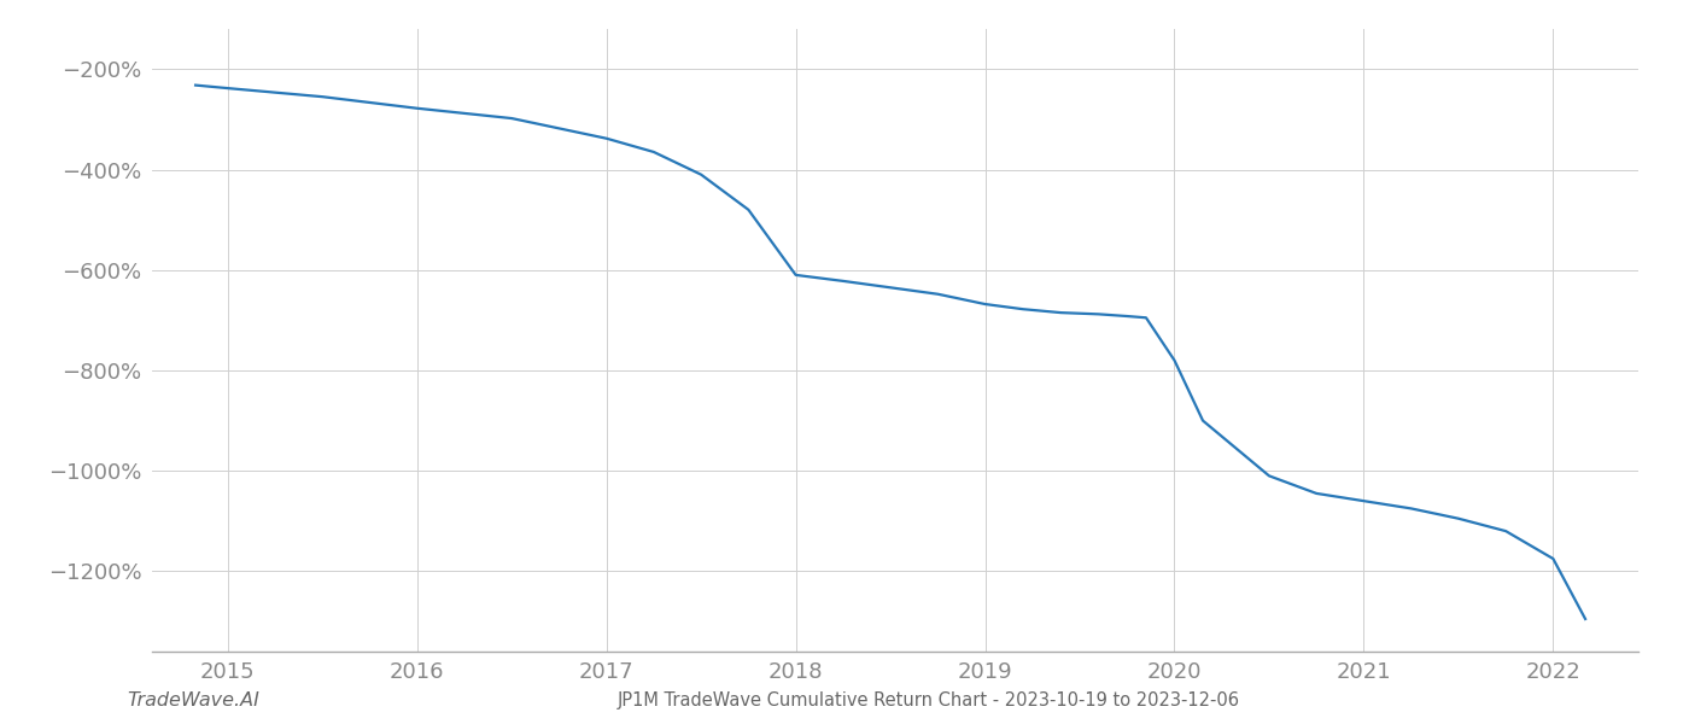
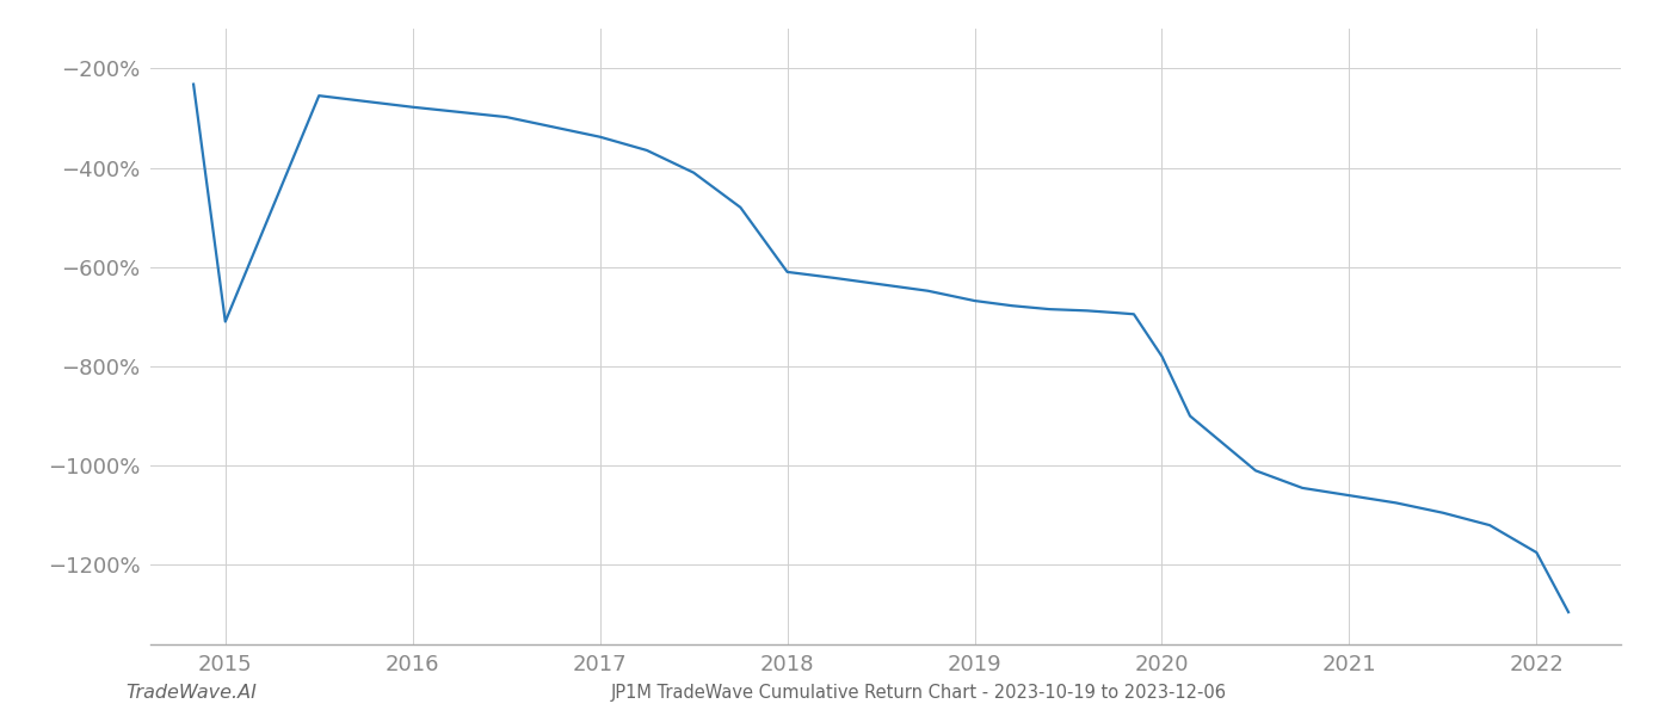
2015: -238% -> -710%
